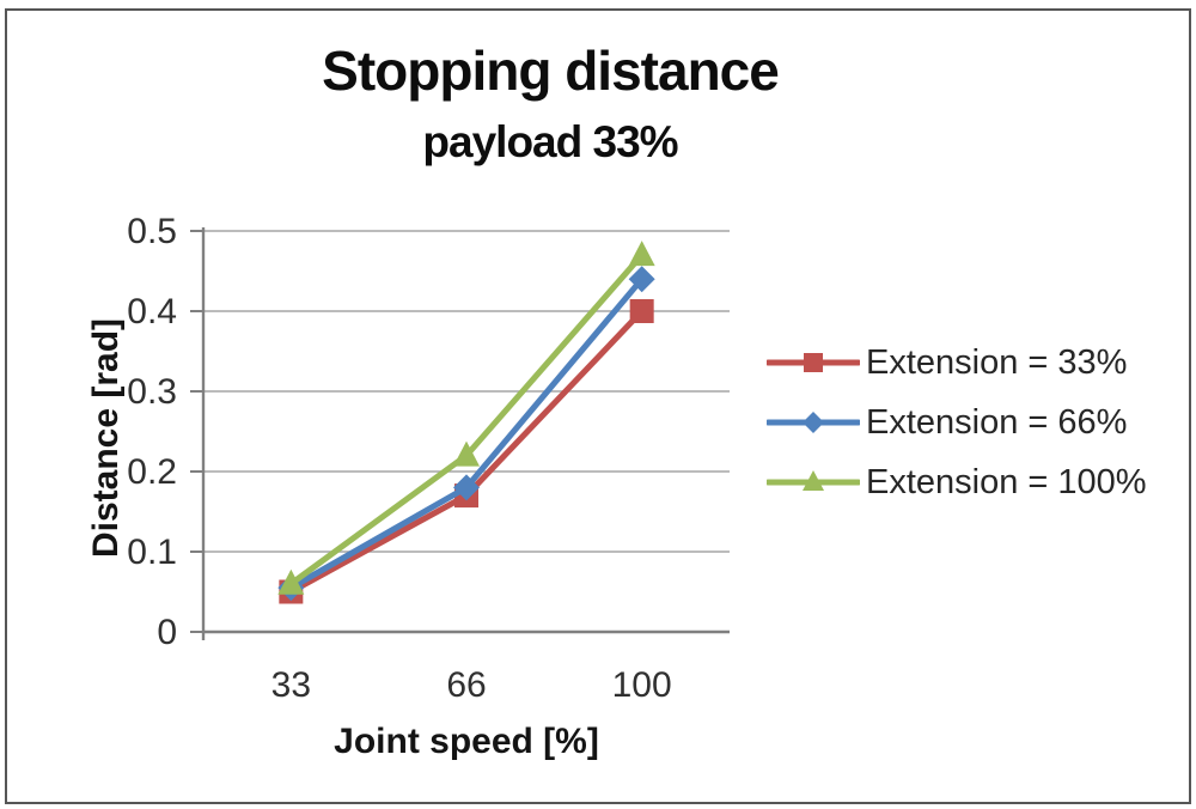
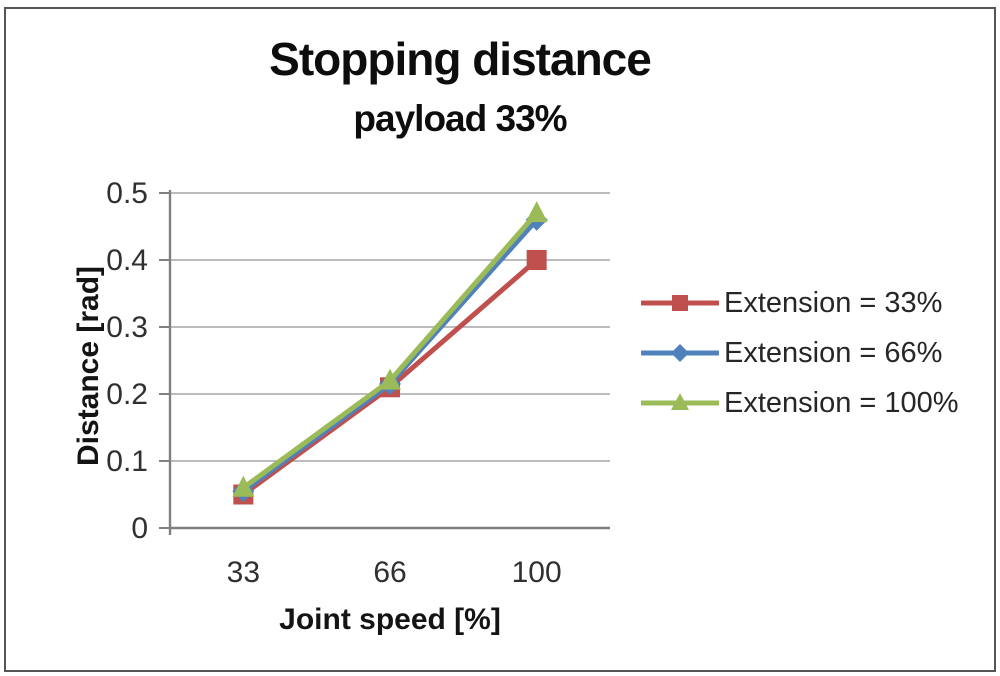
Extension = 33%/66: 0.17 -> 0.21
Extension = 66%/66: 0.18 -> 0.21
Extension = 66%/100: 0.44 -> 0.46
